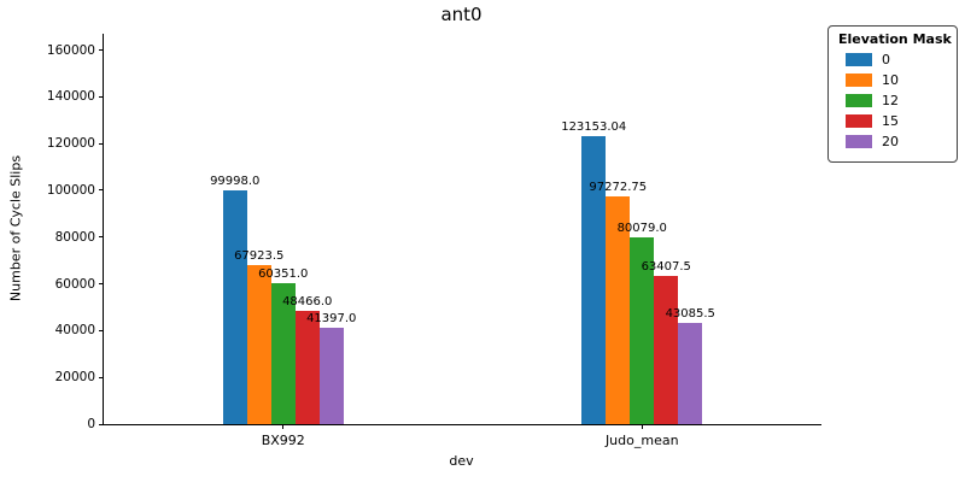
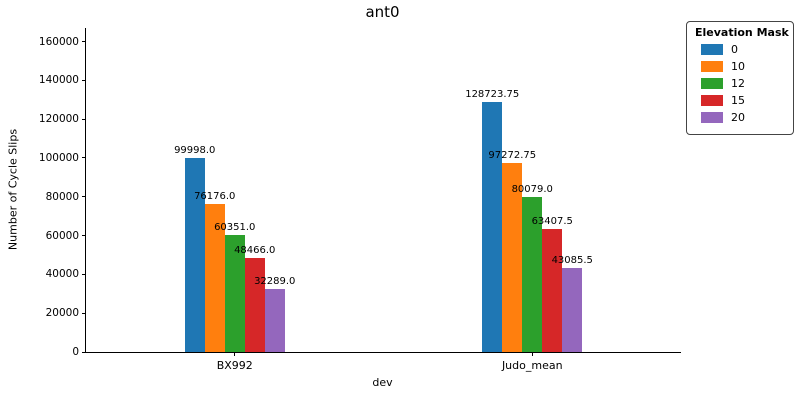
10/BX992: 67923.5 -> 76176.0
20/BX992: 41397.0 -> 32289.0
0/Judo_mean: 123153.04 -> 128723.75
